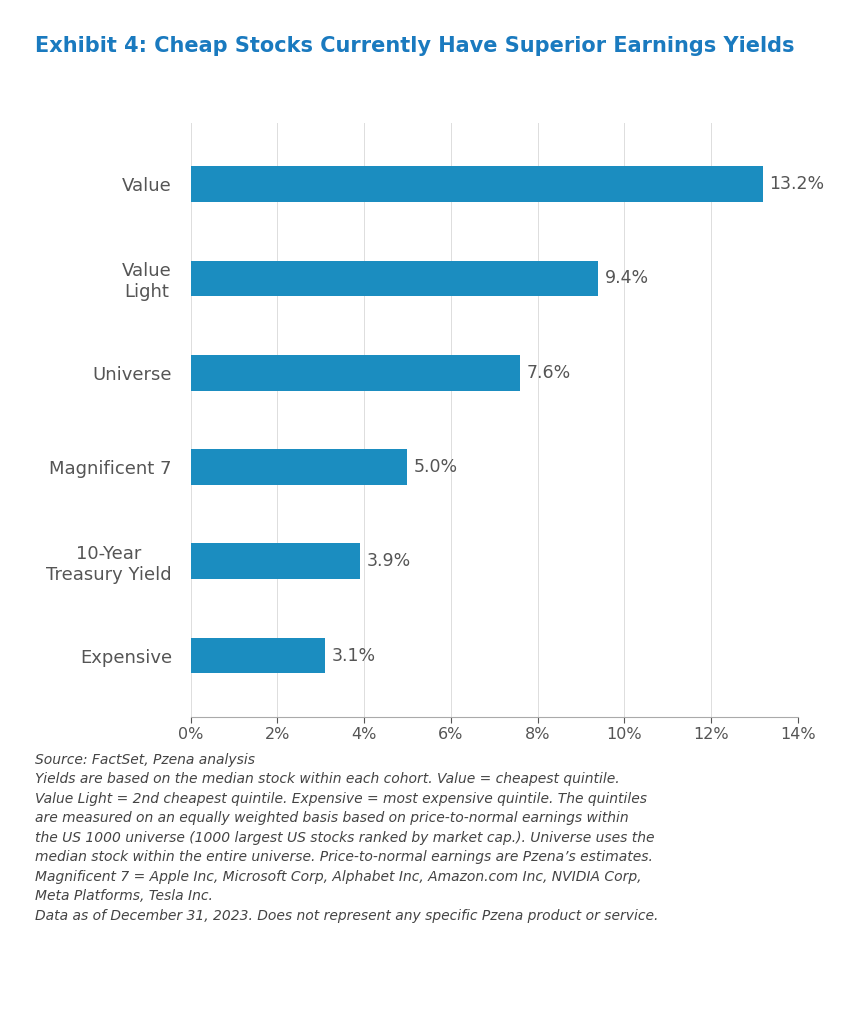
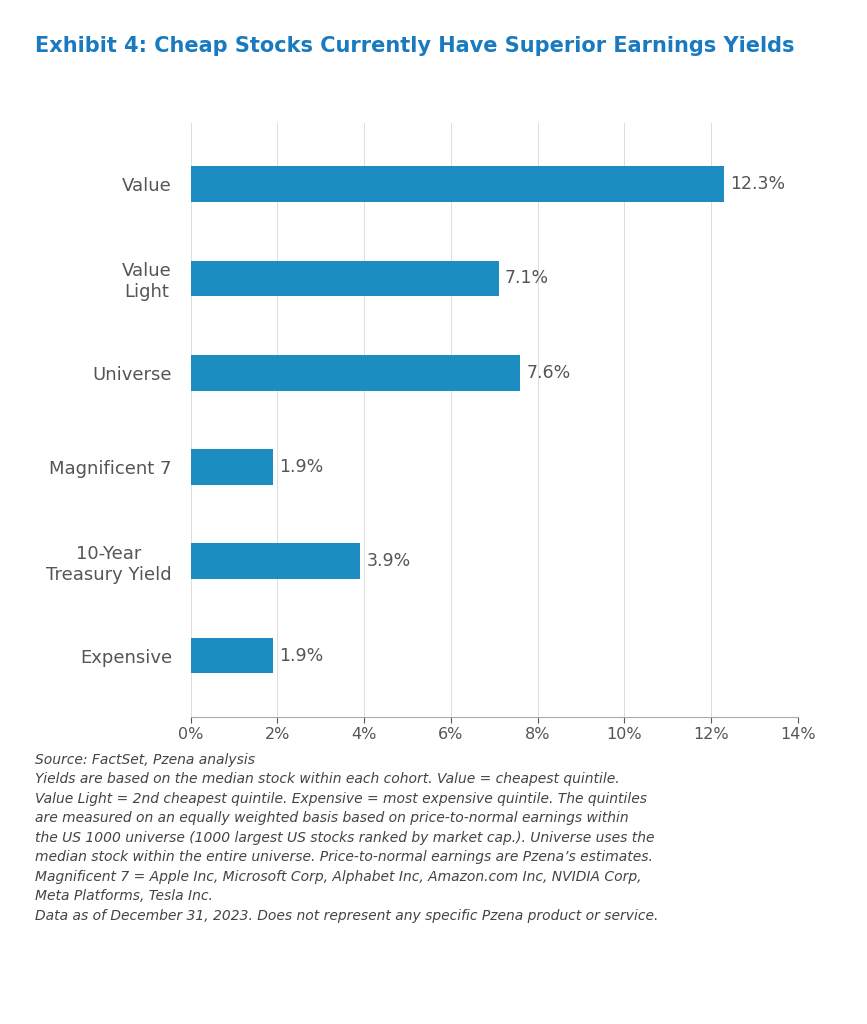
Value: 13.2% -> 12.3%
Value Light: 9.4% -> 7.1%
Magnificent 7: 5.0% -> 1.9%
Expensive: 3.1% -> 1.9%
